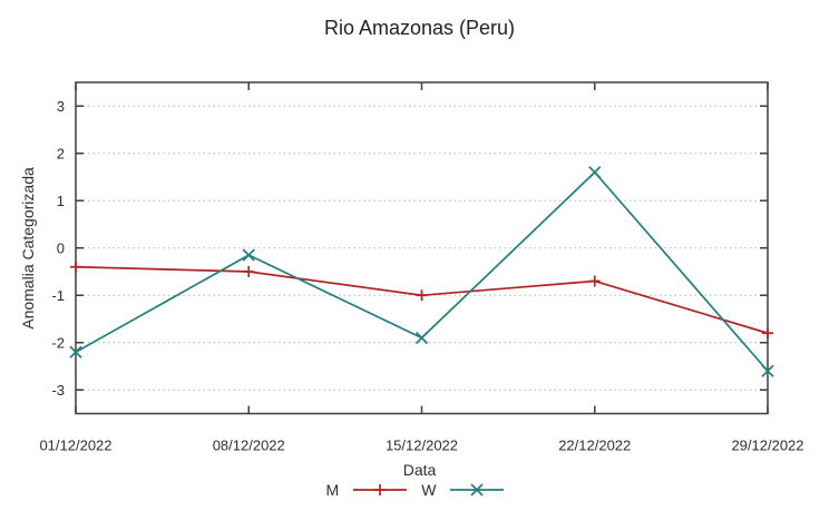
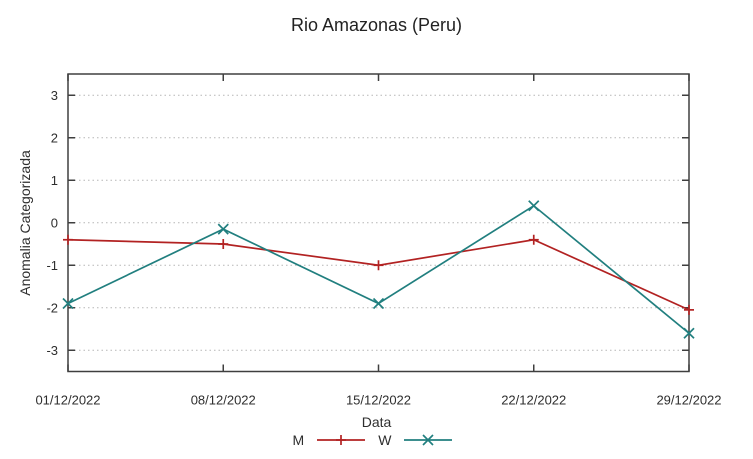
W/01/12/2022: -2.2 -> -1.9
M/22/12/2022: -0.7 -> -0.4
W/22/12/2022: 1.6 -> 0.4
M/29/12/2022: -1.8 -> -2.0
